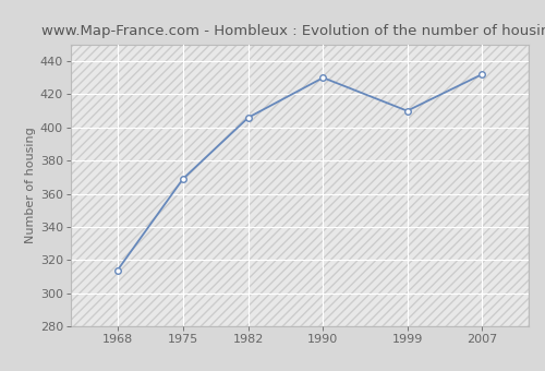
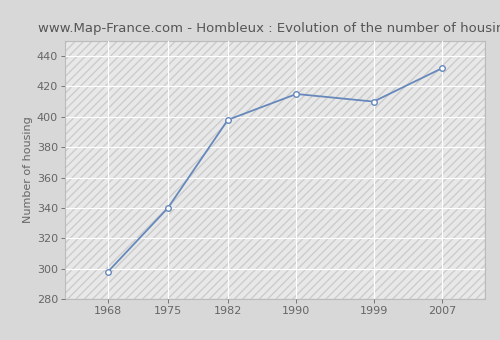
1968: 314 -> 298
1975: 369 -> 340
1982: 406 -> 398
1990: 430 -> 415
